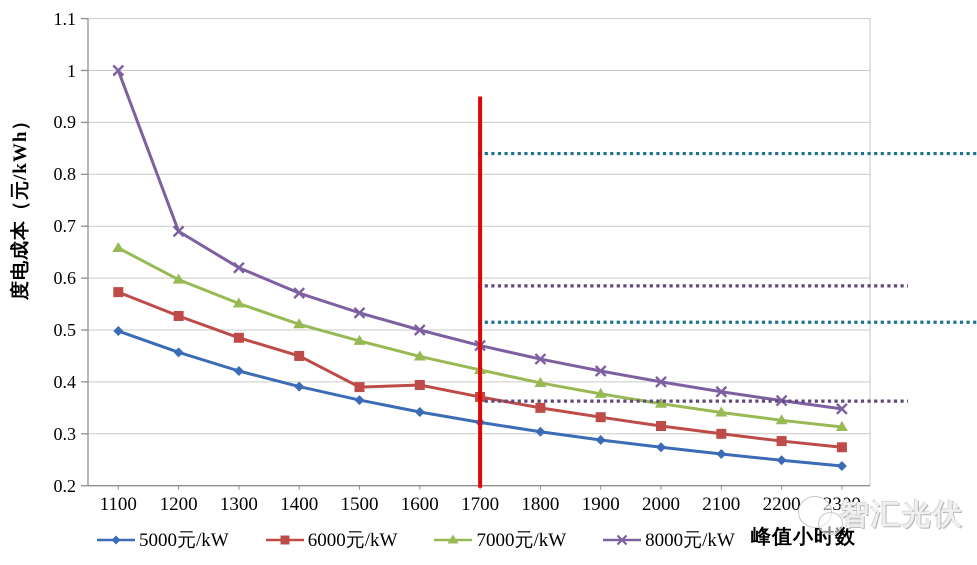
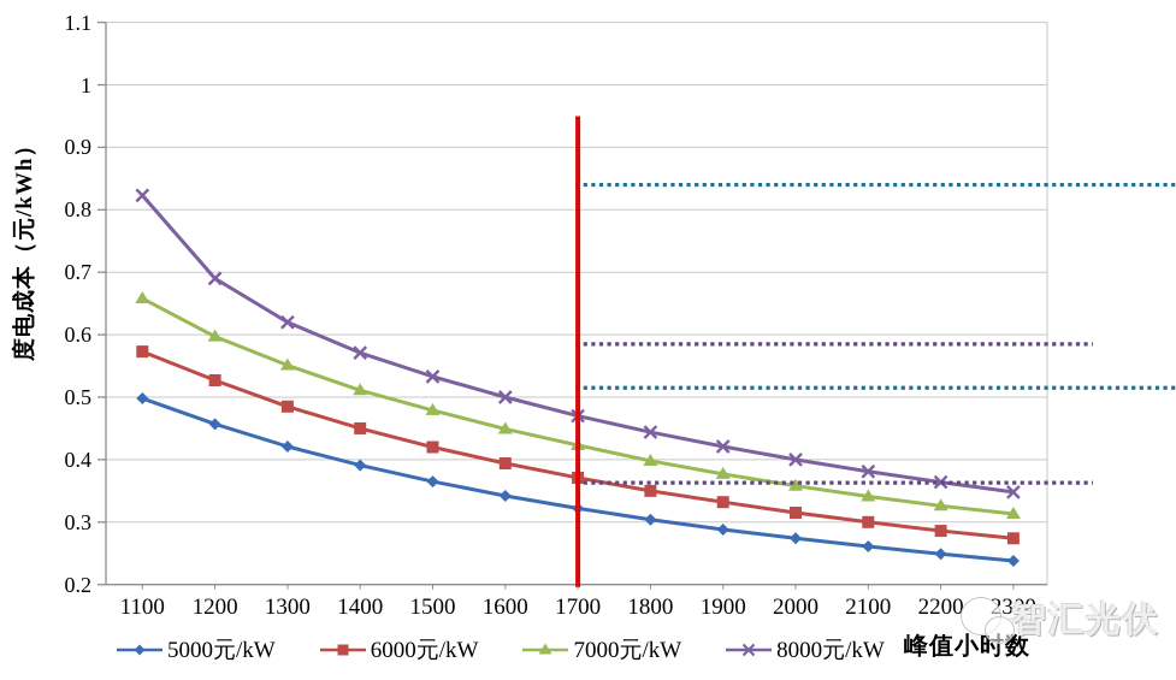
8000元/kW/1100: 1.00 -> 0.82
6000元/kW/1500: 0.39 -> 0.42
